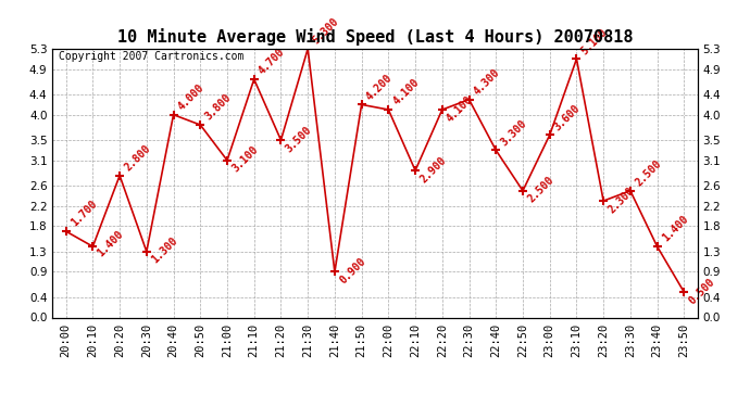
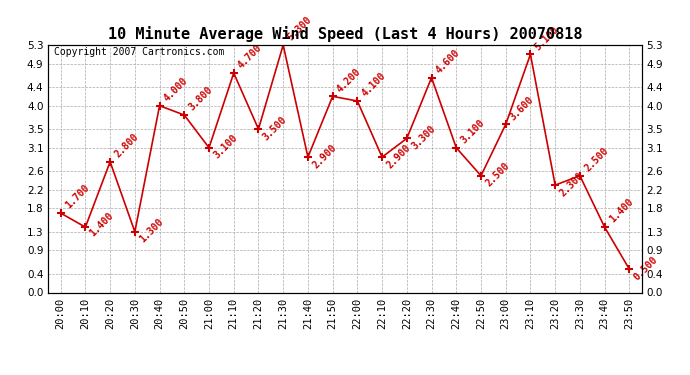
21:40: 0.900 -> 2.900
22:20: 4.100 -> 3.300
22:30: 4.300 -> 4.600
22:40: 3.300 -> 3.100
